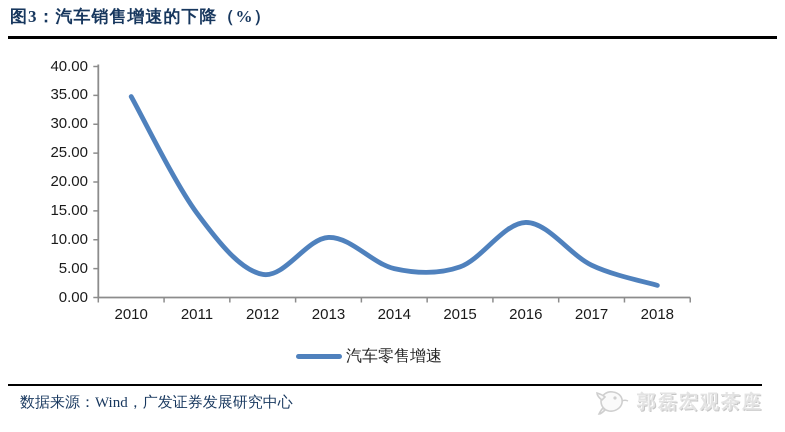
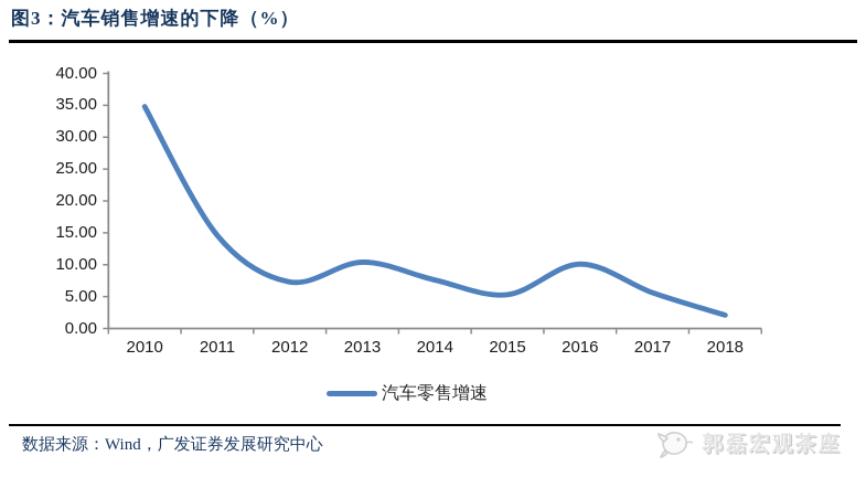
2012: 4 -> 7
2014: 5 -> 8
2016: 13 -> 10
